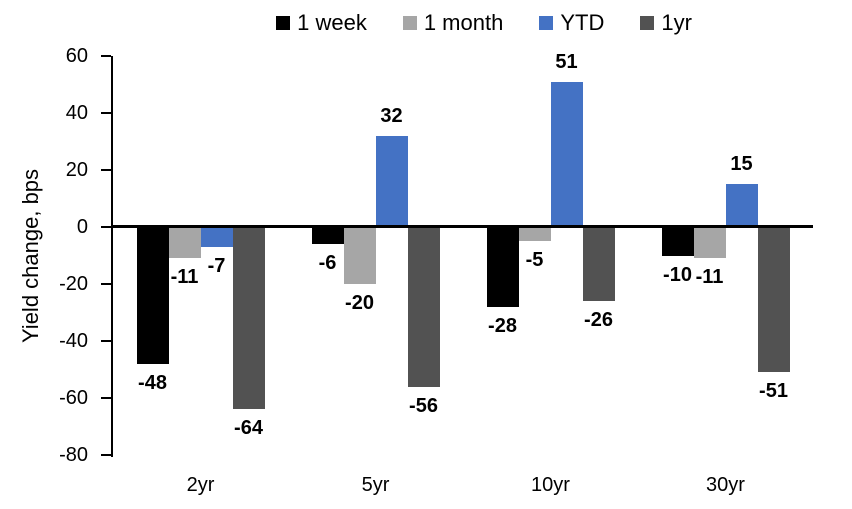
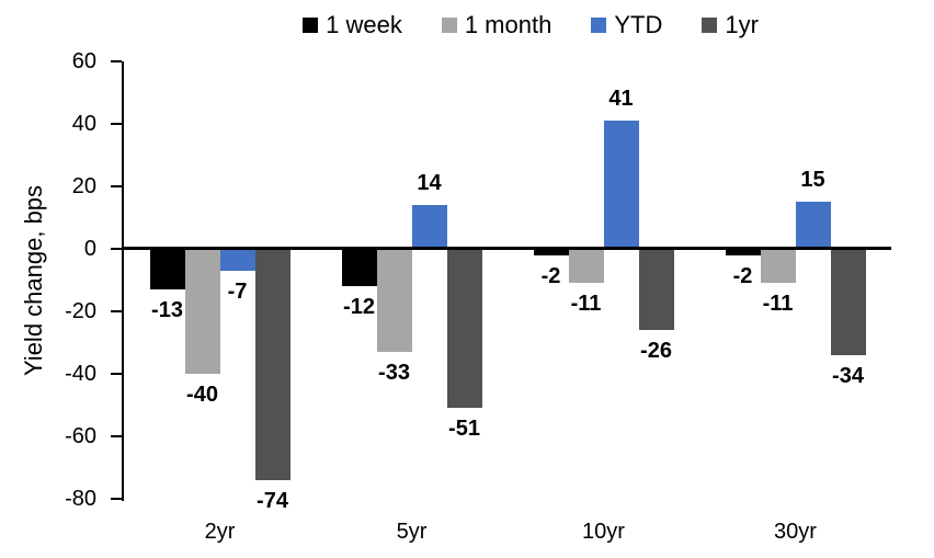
1 week/2yr: -48 -> -13
1 month/2yr: -11 -> -40
1yr/2yr: -64 -> -74
1 week/5yr: -6 -> -12
1 month/5yr: -20 -> -33
YTD/5yr: 32 -> 14
1yr/5yr: -56 -> -51
1 week/10yr: -28 -> -2
1 month/10yr: -5 -> -11
YTD/10yr: 51 -> 41
1 week/30yr: -10 -> -2
1yr/30yr: -51 -> -34
